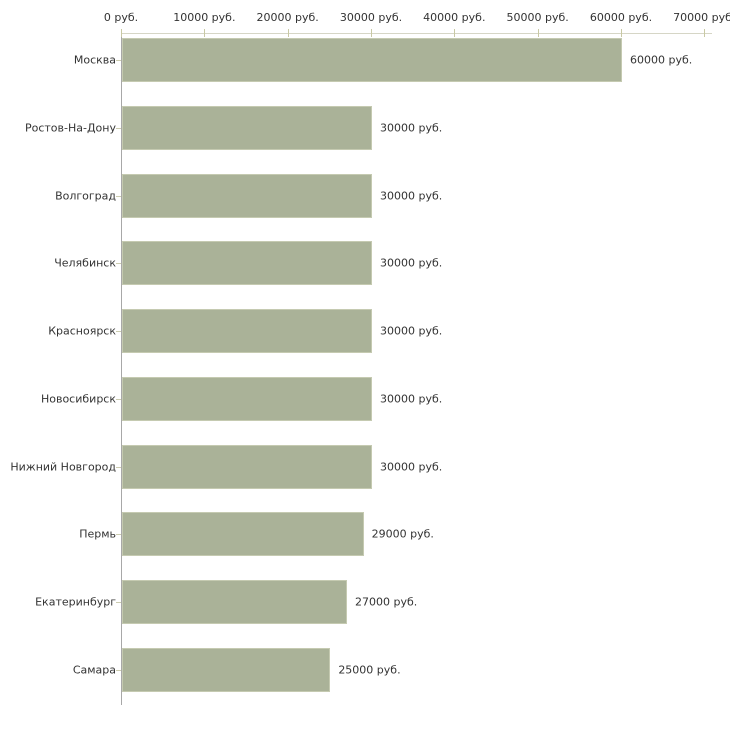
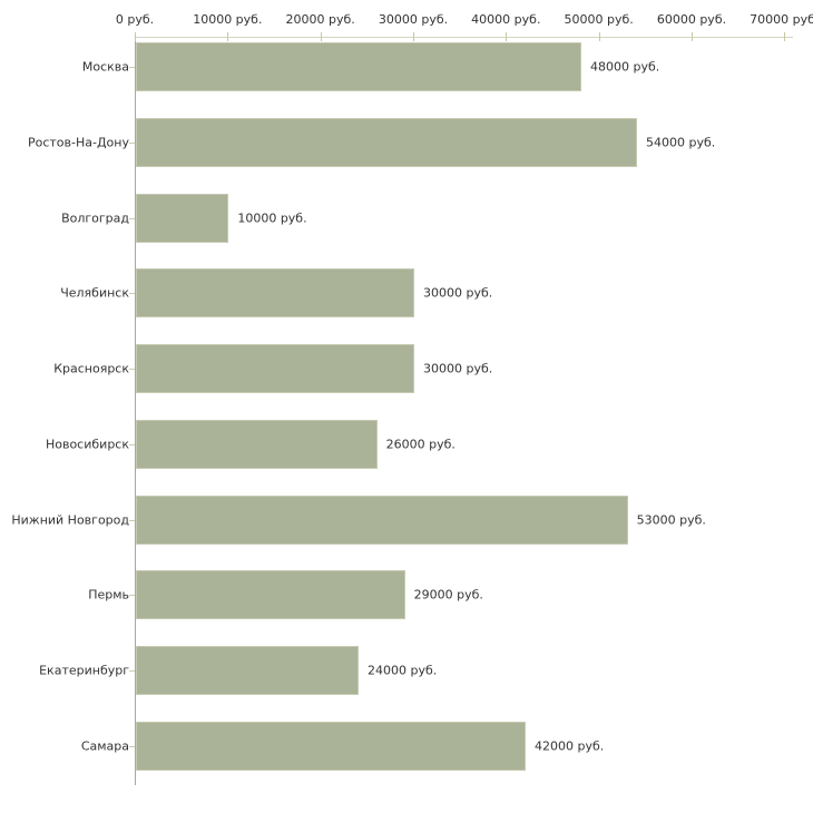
Москва: 60000 -> 48000
Ростов-На-Дону: 30000 -> 54000
Волгоград: 30000 -> 10000
Новосибирск: 30000 -> 26000
Нижний Новгород: 30000 -> 53000
Екатеринбург: 27000 -> 24000
Самара: 25000 -> 42000
